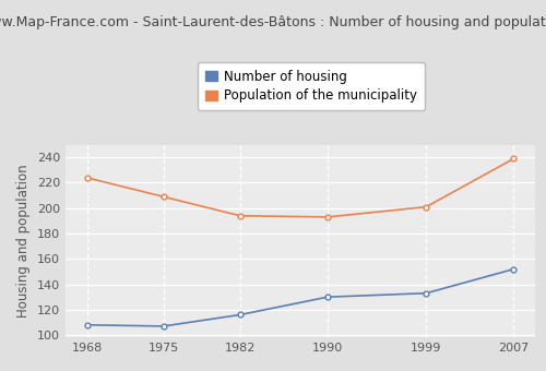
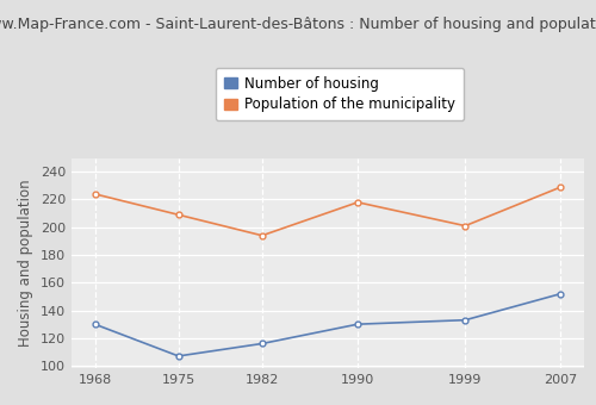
Number of housing/1968: 108 -> 130
Population of the municipality/1990: 193 -> 218
Population of the municipality/2007: 239 -> 229
